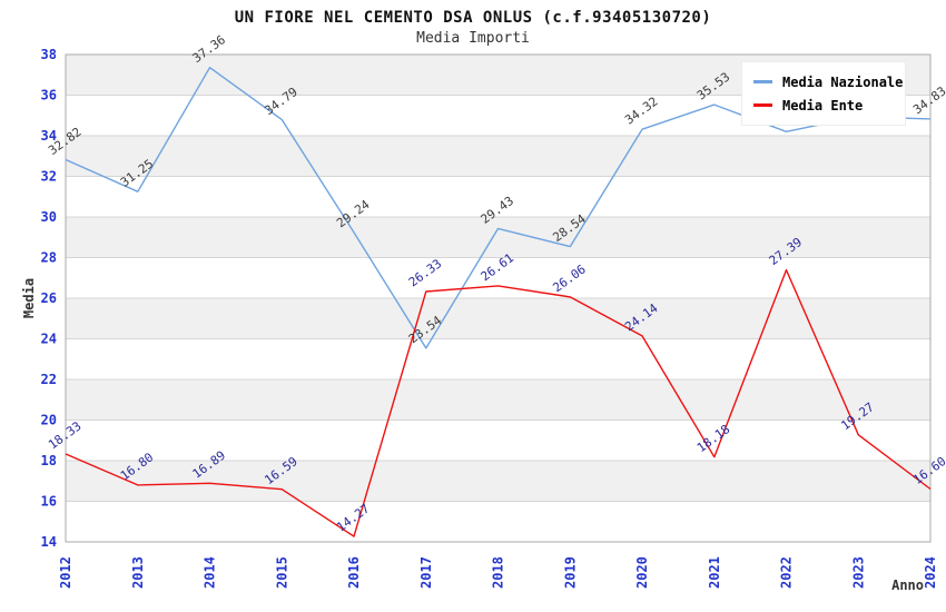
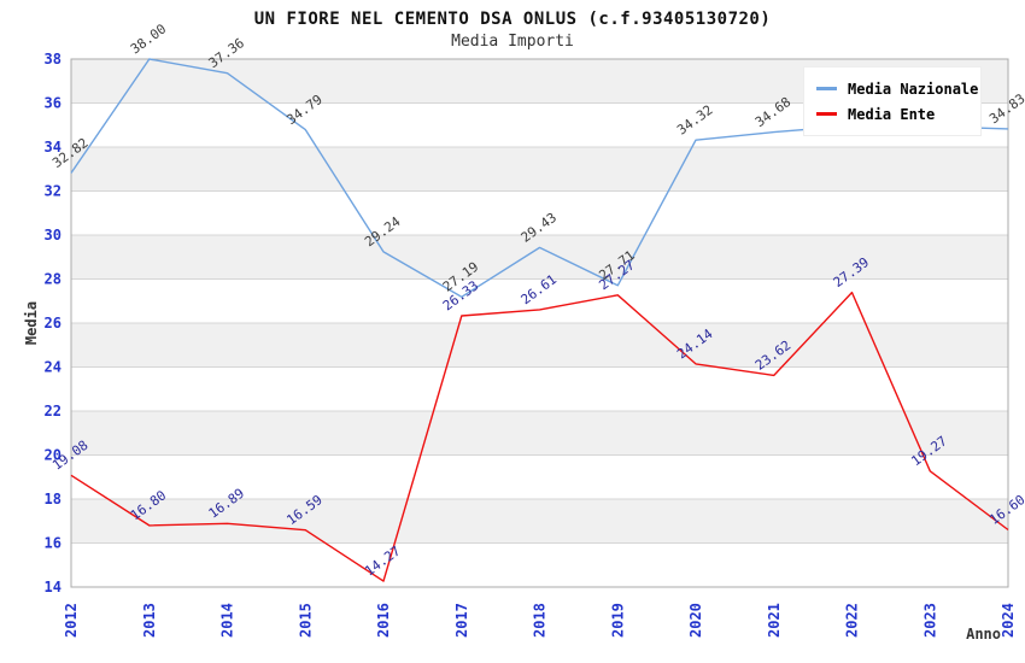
Media Ente/2012: 18.33 -> 19.08
Media Nazionale/2013: 31.25 -> 38.00
Media Nazionale/2017: 23.54 -> 27.19
Media Nazionale/2019: 28.54 -> 27.71
Media Ente/2019: 26.06 -> 27.27
Media Nazionale/2021: 35.53 -> 34.68
Media Ente/2021: 18.18 -> 23.62
Media Nazionale/2022: 34.2 -> 35.0
